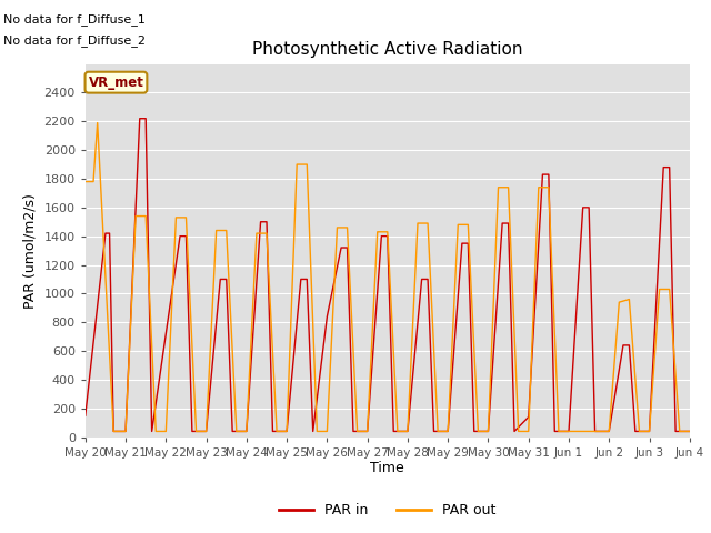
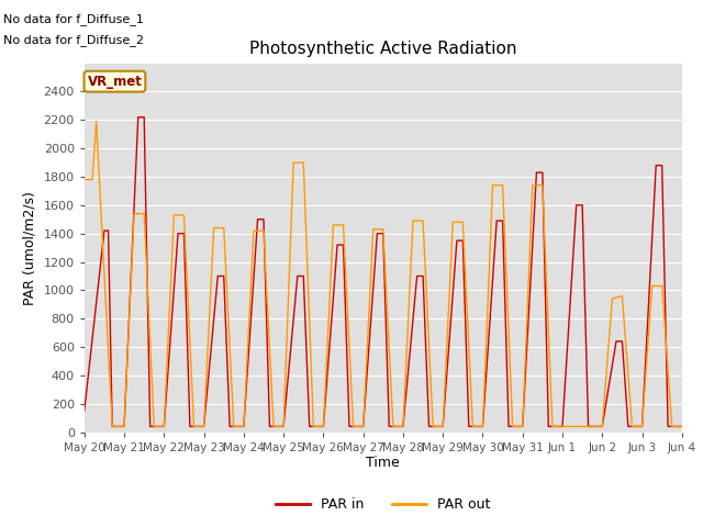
PAR in/May 22: 720 -> 40
PAR in/May 26: 840 -> 40
PAR in/May 31: 140 -> 40
